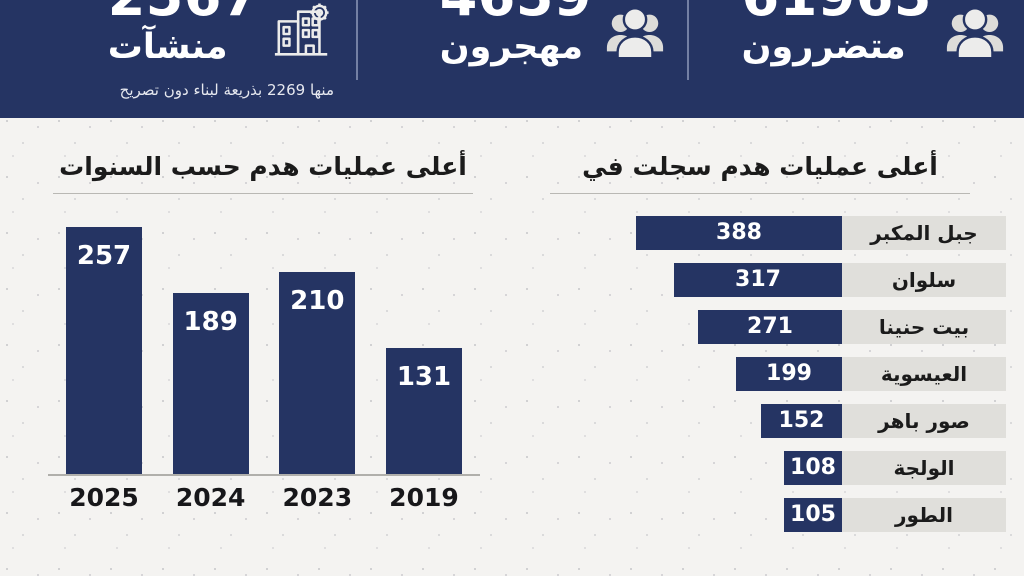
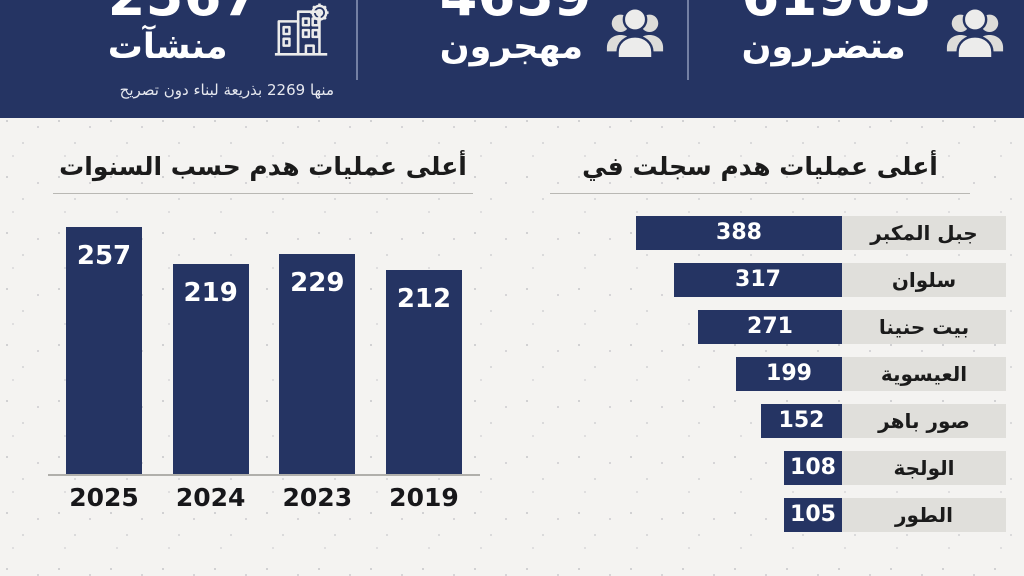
أعلى عمليات هدم حسب السنوات/2024: 189 -> 219
أعلى عمليات هدم حسب السنوات/2023: 210 -> 229
أعلى عمليات هدم حسب السنوات/2019: 131 -> 212
